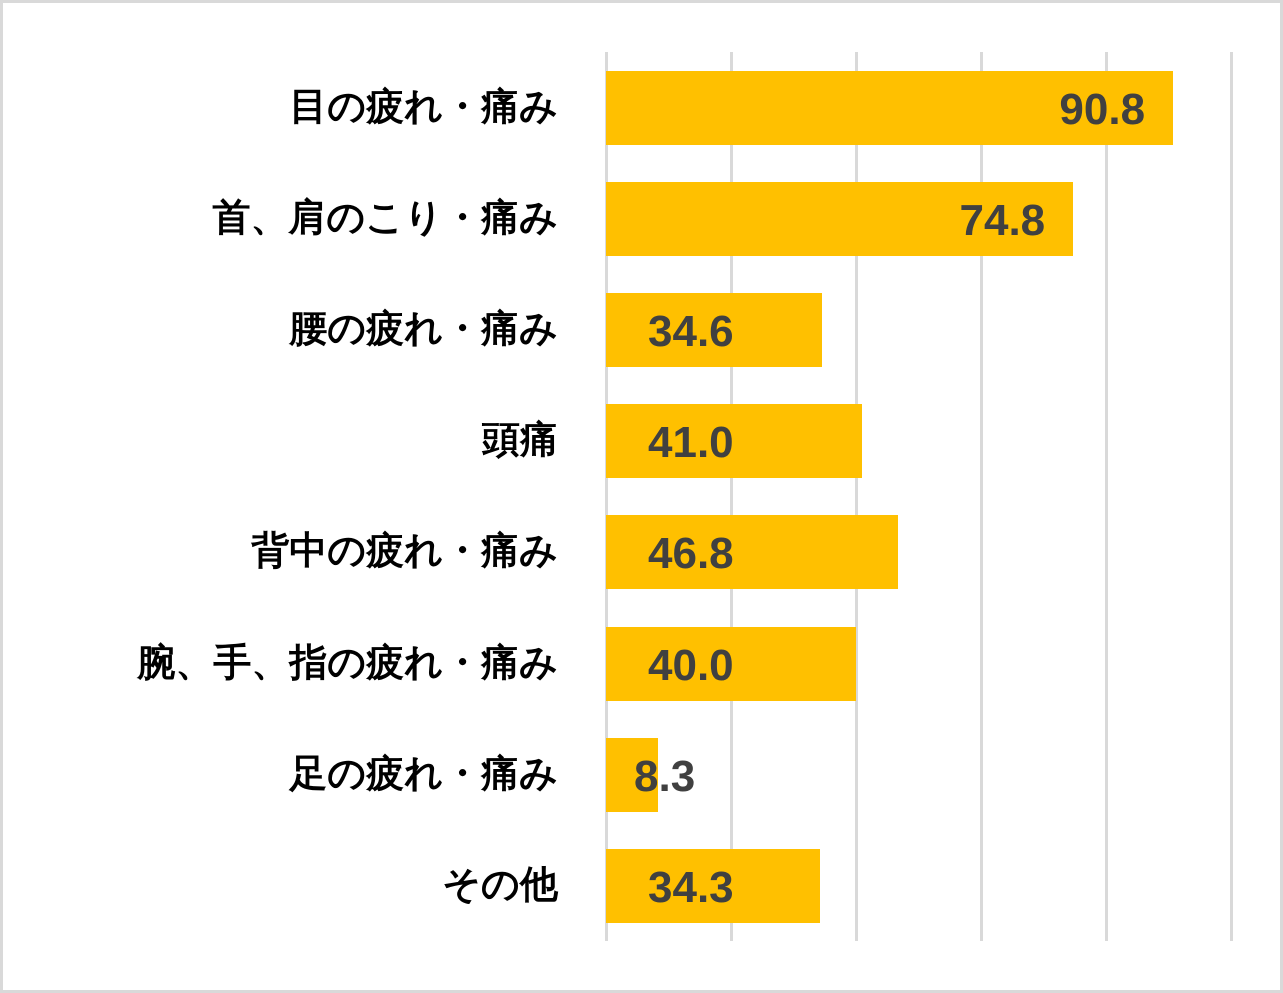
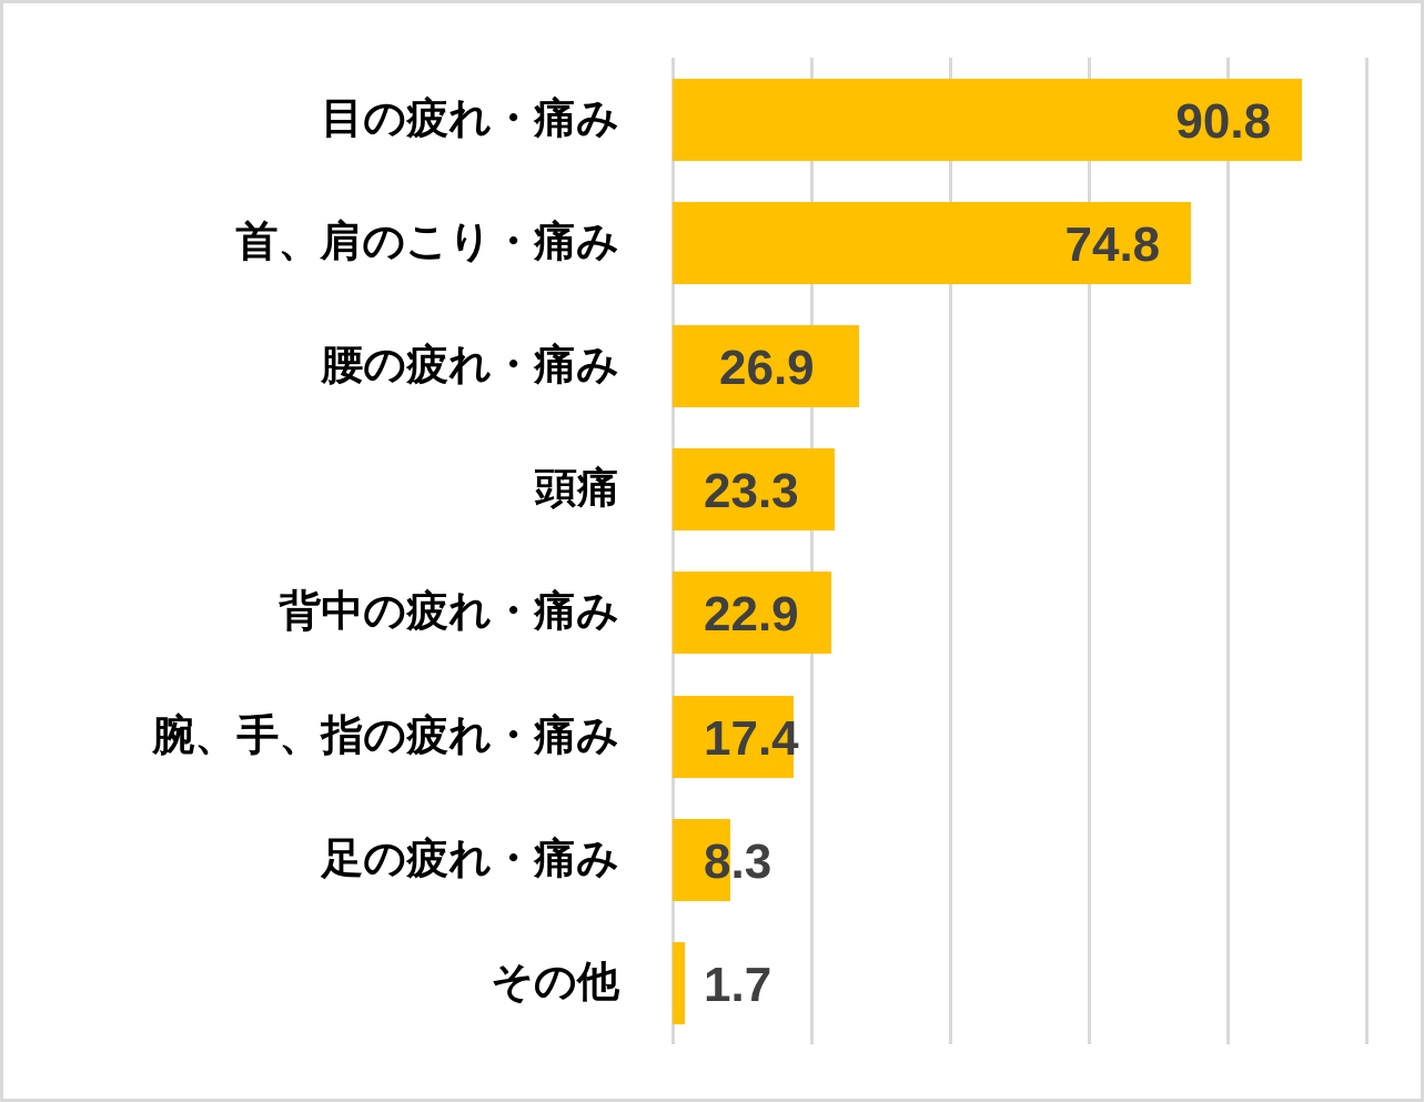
腰の疲れ・痛み: 34.6 -> 26.9
頭痛: 41.0 -> 23.3
背中の疲れ・痛み: 46.8 -> 22.9
腕、手、指の疲れ・痛み: 40.0 -> 17.4
その他: 34.3 -> 1.7
